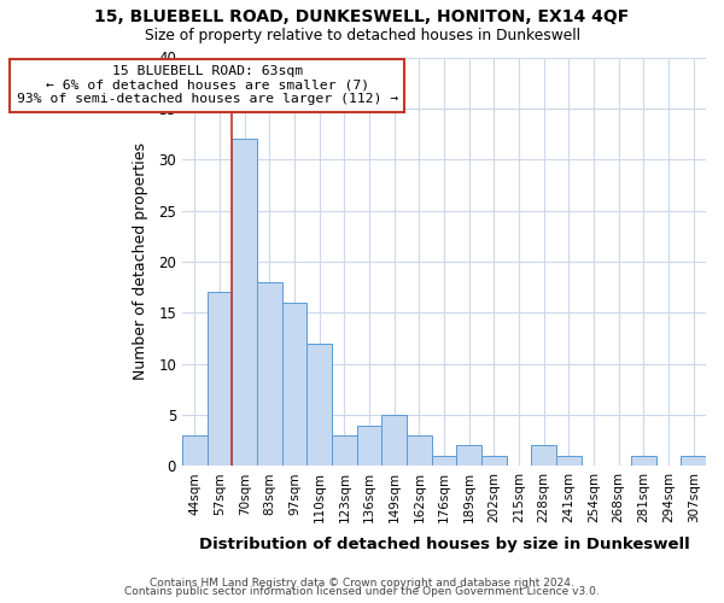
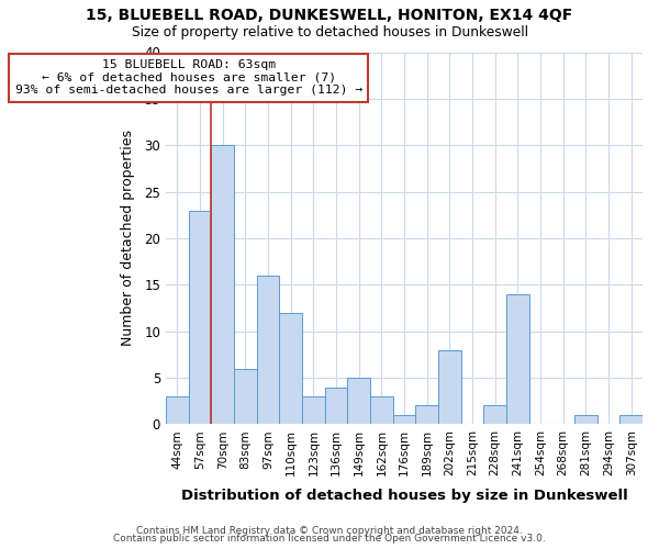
57sqm: 17 -> 23
70sqm: 32 -> 30
83sqm: 18 -> 6
202sqm: 1 -> 8
241sqm: 1 -> 14
